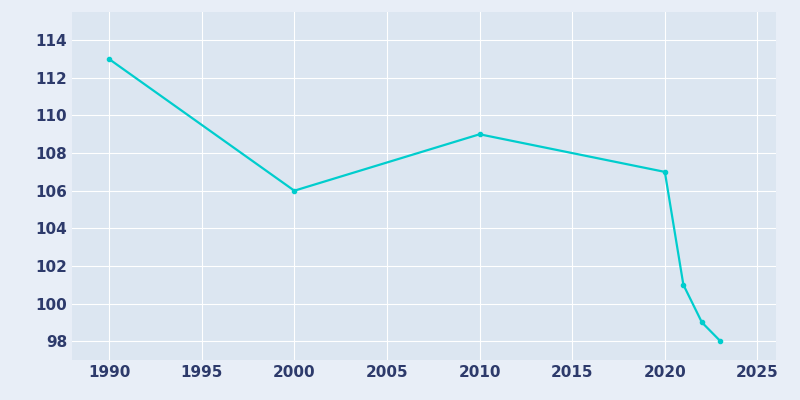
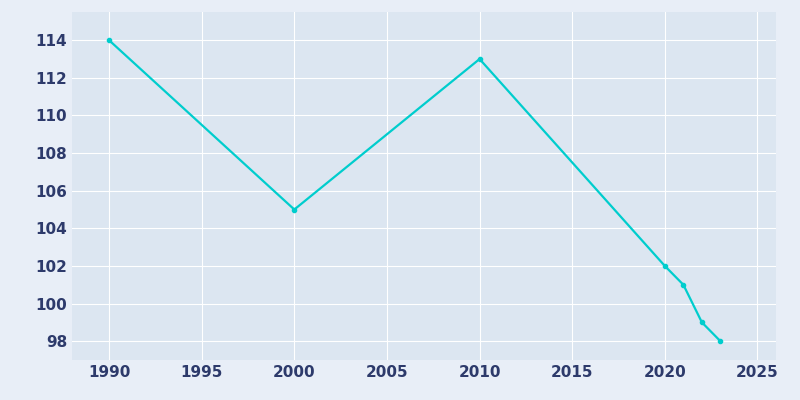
1990: 113 -> 114
2000: 106 -> 105
2010: 109 -> 113
2020: 107 -> 102
